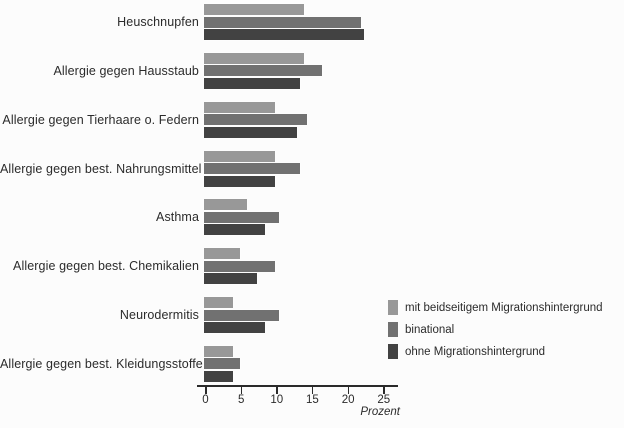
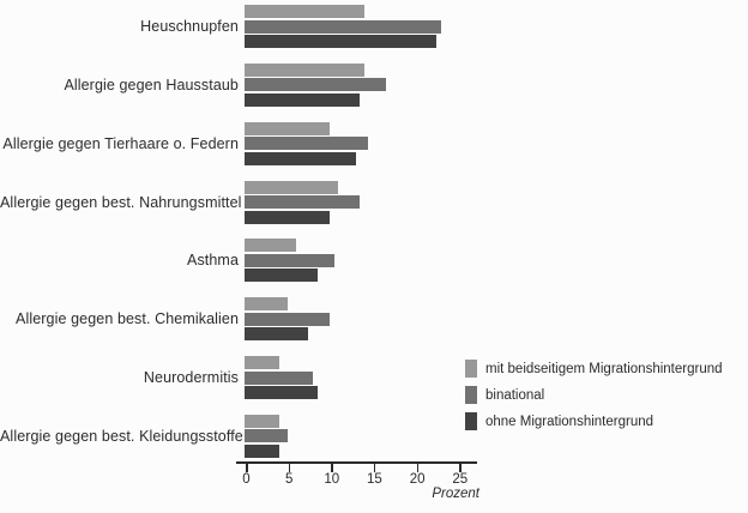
binational/Heuschnupfen: 22 -> 23
mit beidseitigem Migrationshintergrund/Allergie gegen best. Nahrungsmittel: 10 -> 11
binational/Neurodermitis: 10 -> 8
